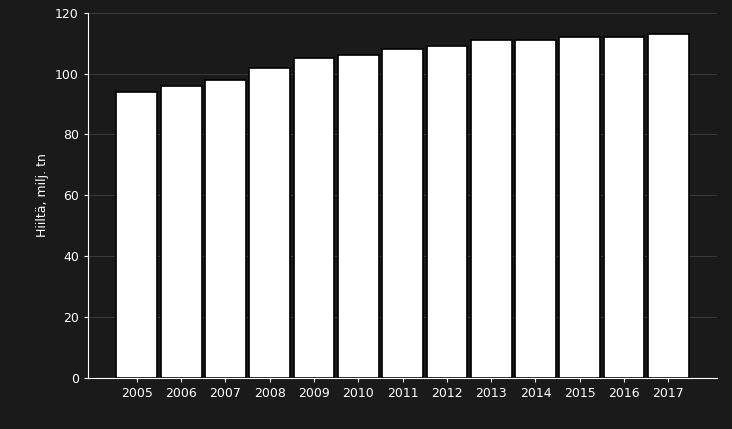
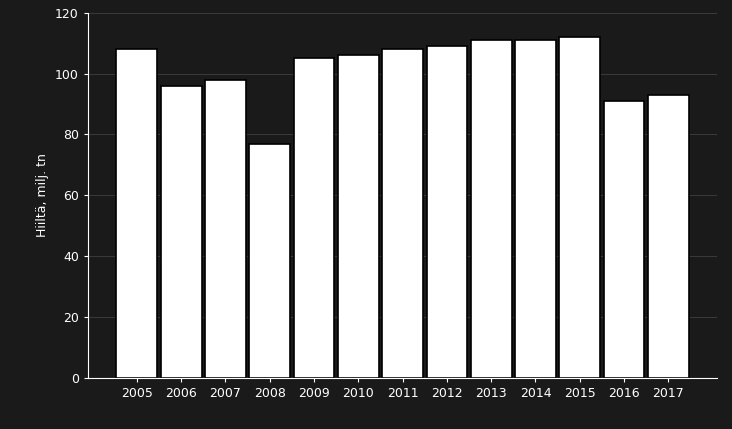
2005: 94 -> 108
2008: 102 -> 77
2016: 112 -> 91
2017: 113 -> 93
